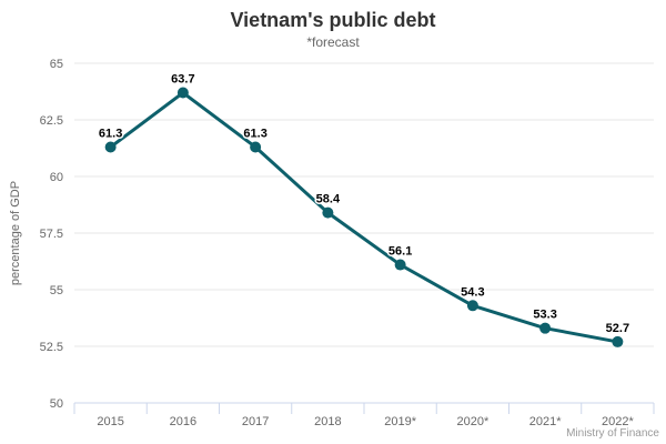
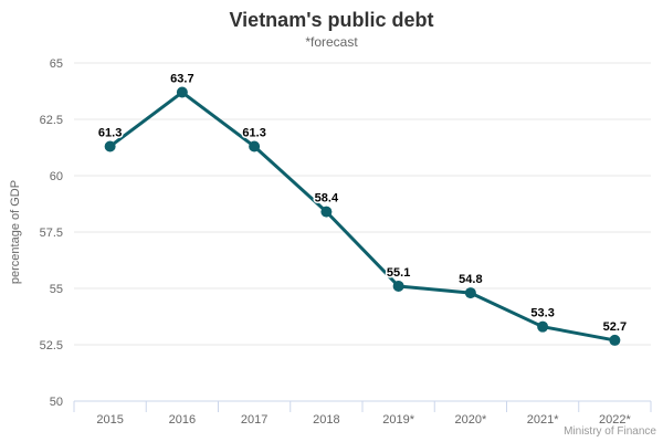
2019*: 56.1 -> 55.1
2020*: 54.3 -> 54.8
